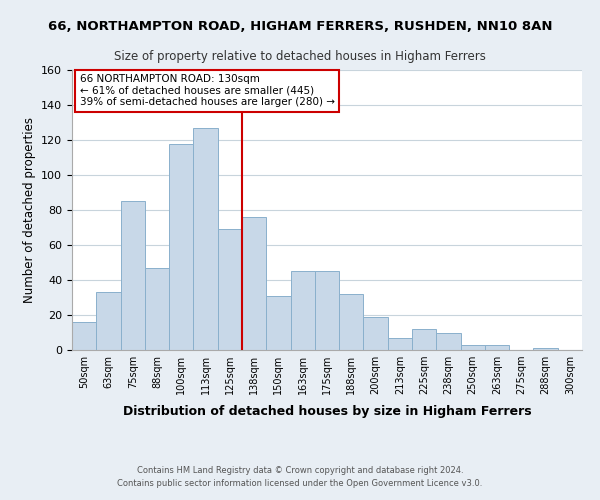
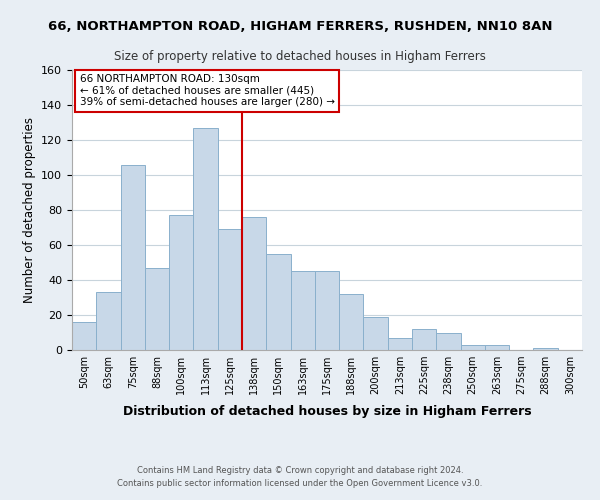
75sqm: 85 -> 106
100sqm: 118 -> 77
150sqm: 31 -> 55
